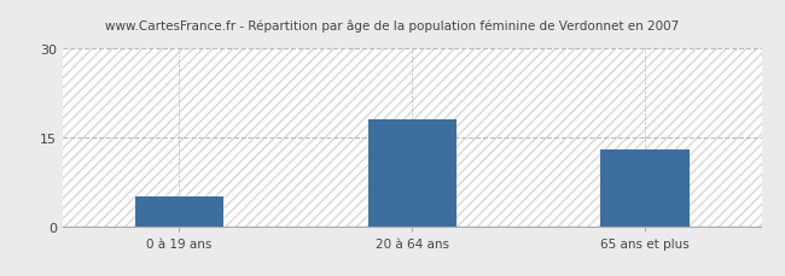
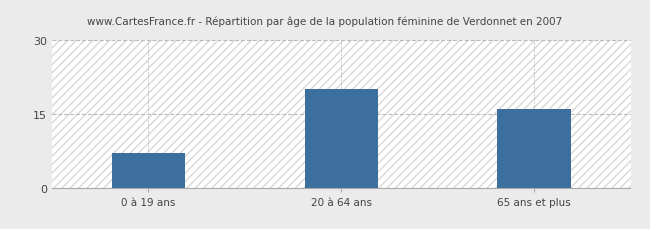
0 à 19 ans: 5 -> 7
20 à 64 ans: 18 -> 20
65 ans et plus: 13 -> 16
